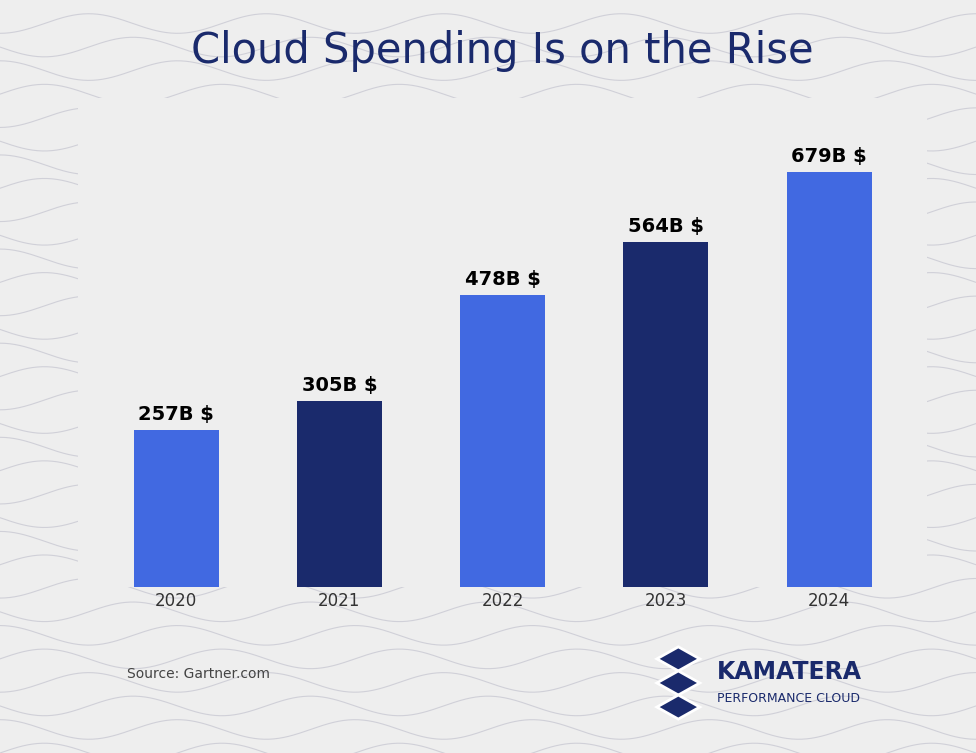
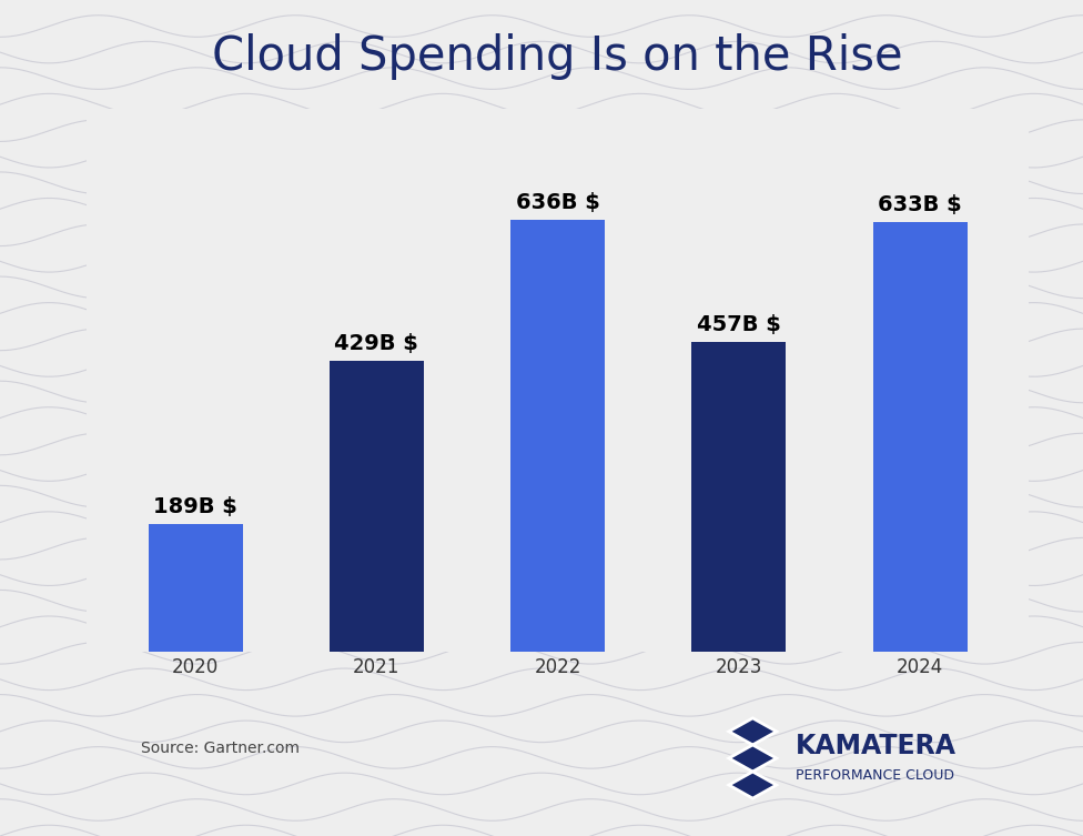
2020: 257B -> 189B
2021: 305B -> 429B
2022: 478B -> 636B
2023: 564B -> 457B
2024: 679B -> 633B
